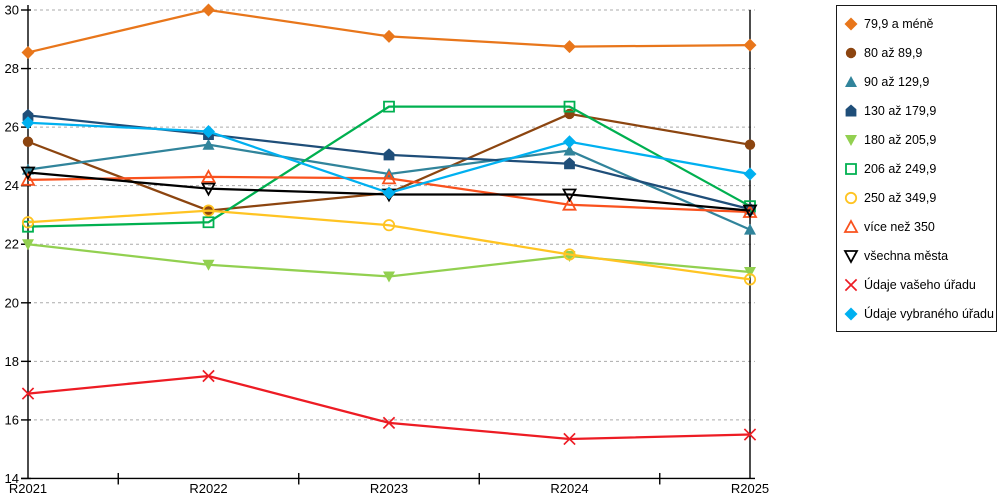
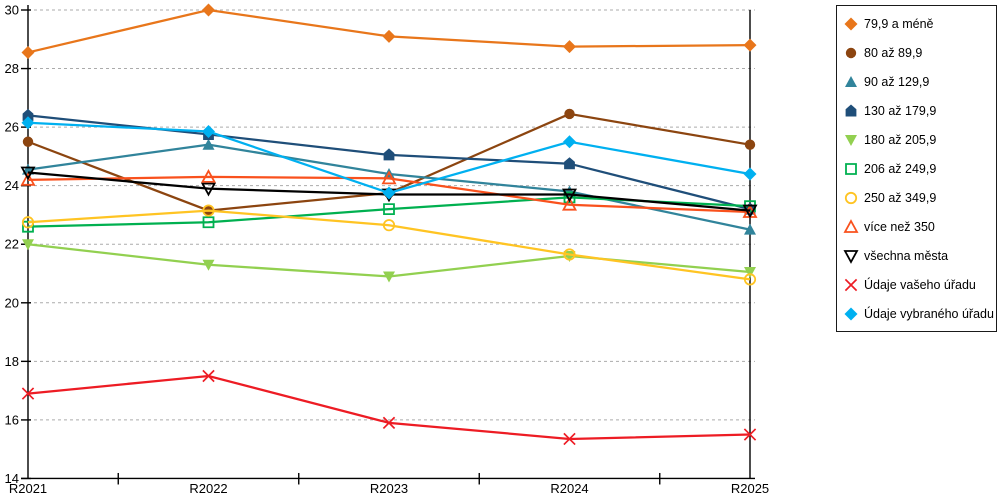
206 až 249,9/R2023: 26.7 -> 23.2
90 až 129,9/R2024: 25.2 -> 23.8
206 až 249,9/R2024: 26.7 -> 23.6
